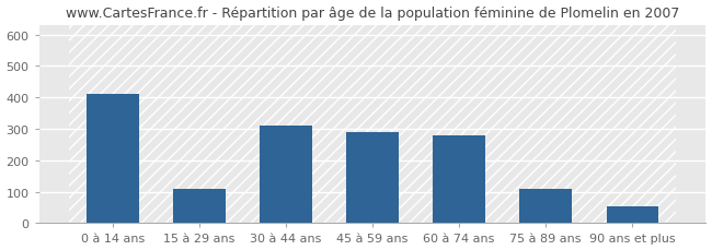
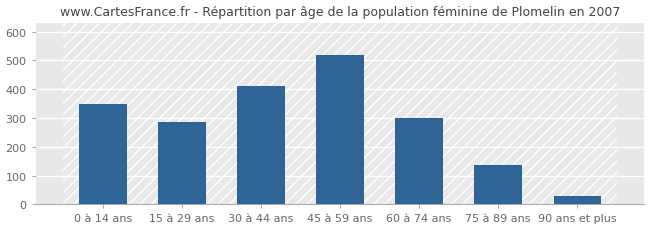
0 à 14 ans: 410 -> 350
15 à 29 ans: 110 -> 285
30 à 44 ans: 310 -> 410
45 à 59 ans: 290 -> 520
60 à 74 ans: 280 -> 300
75 à 89 ans: 110 -> 138
90 ans et plus: 55 -> 30
